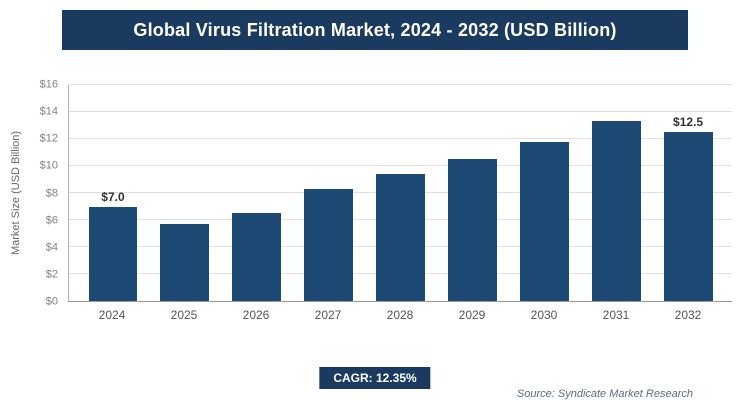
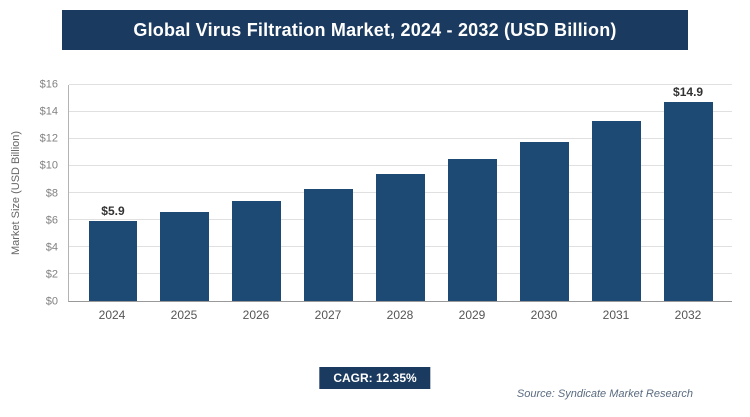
2024: $7.0 -> $5.9
2025: $5.7 -> $6.6
2026: $6.5 -> $7.4
2032: $12.5 -> $14.9
